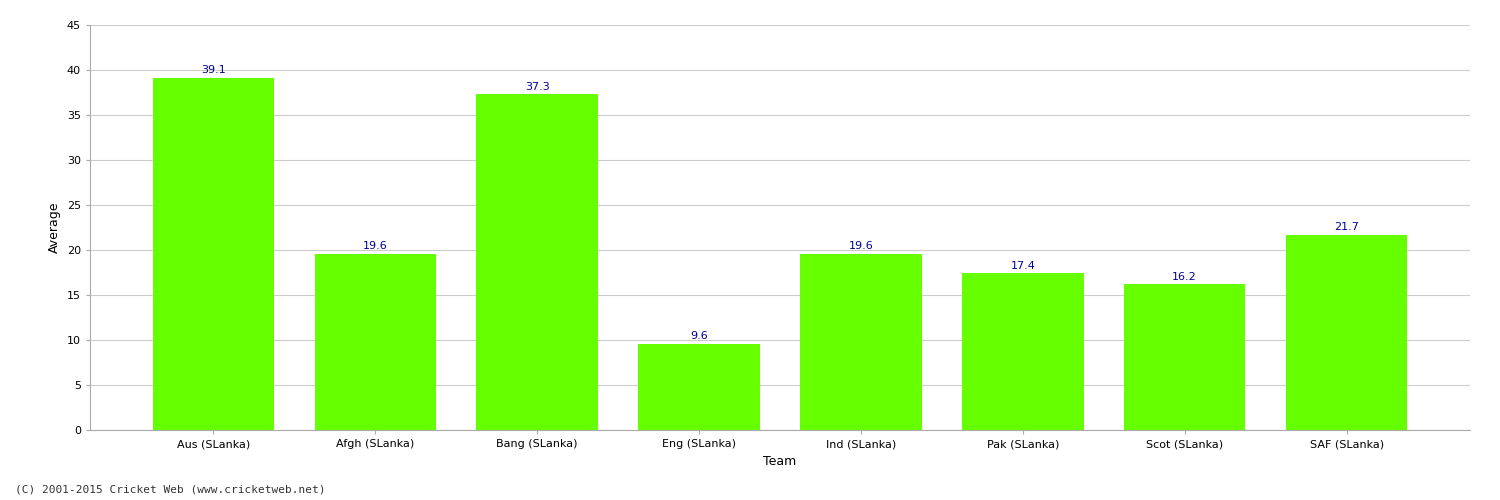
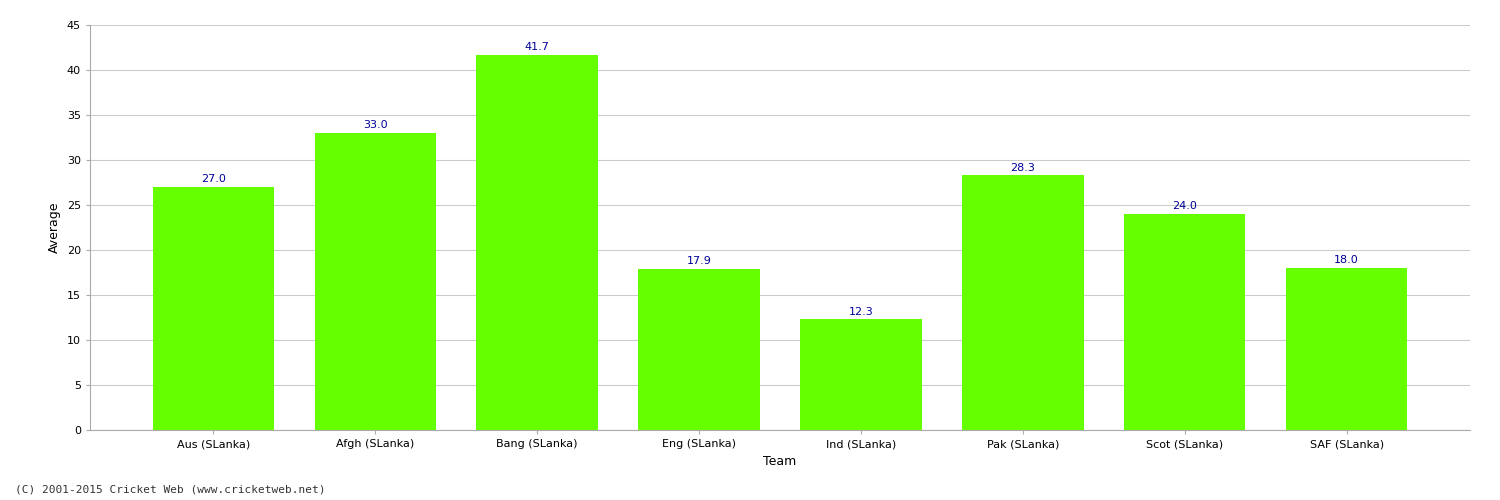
Aus (SLanka): 39.1 -> 27.0
Afgh (SLanka): 19.6 -> 33.0
Bang (SLanka): 37.3 -> 41.7
Eng (SLanka): 9.6 -> 17.9
Ind (SLanka): 19.6 -> 12.3
Pak (SLanka): 17.4 -> 28.3
Scot (SLanka): 16.2 -> 24.0
SAF (SLanka): 21.7 -> 18.0
